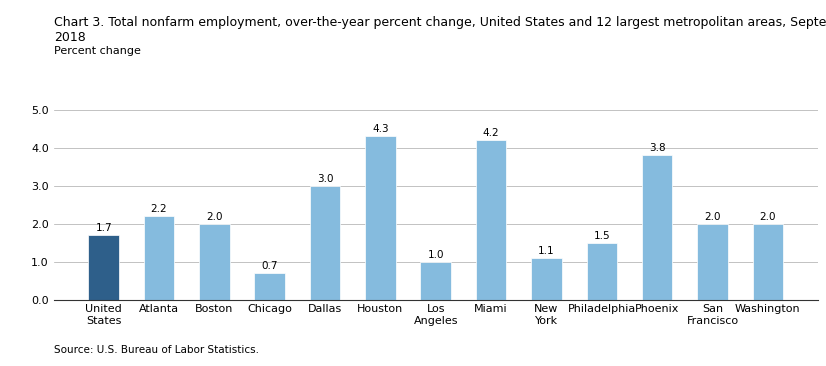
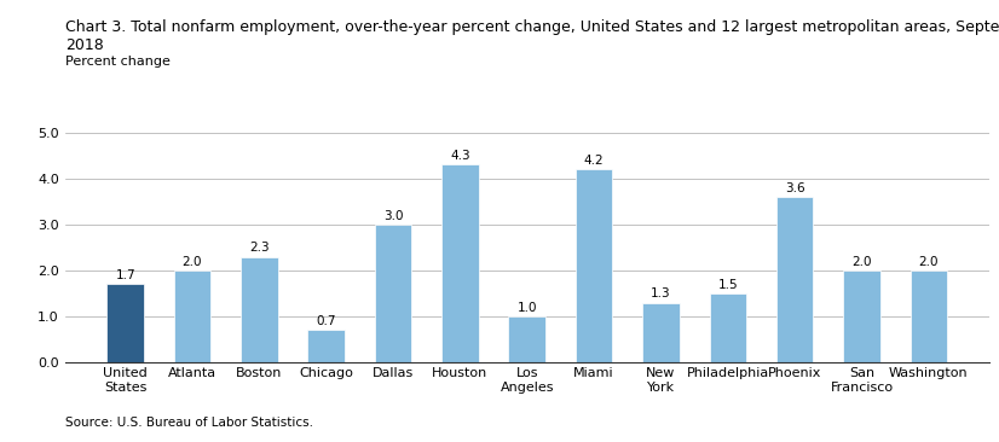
Atlanta: 2.2 -> 2.0
Boston: 2.0 -> 2.3
New York: 1.1 -> 1.3
Phoenix: 3.8 -> 3.6
